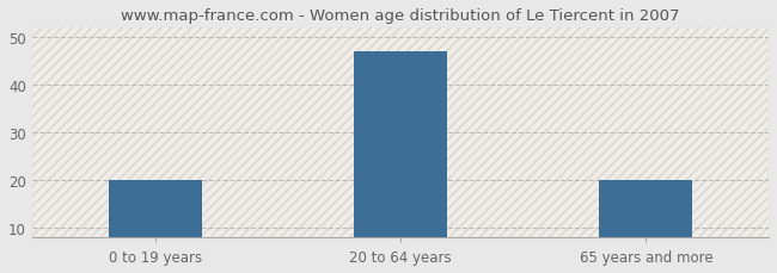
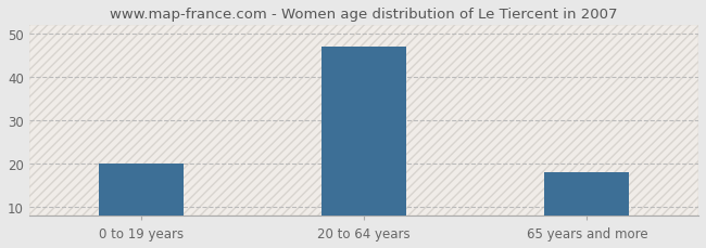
65 years and more: 20 -> 18
